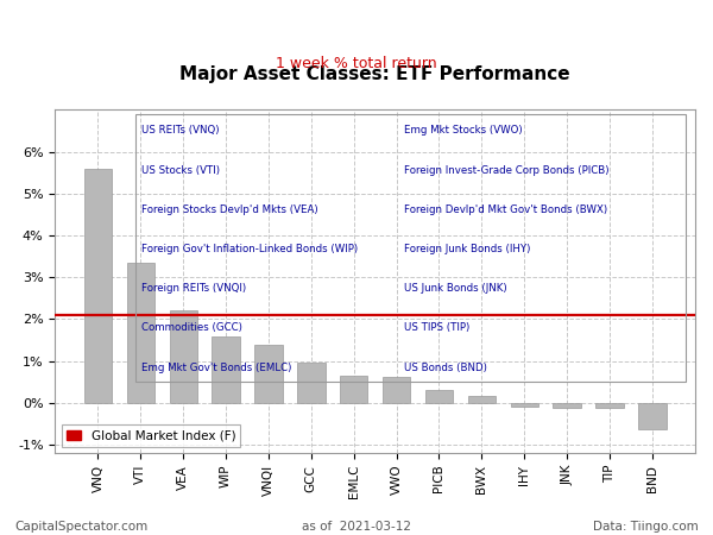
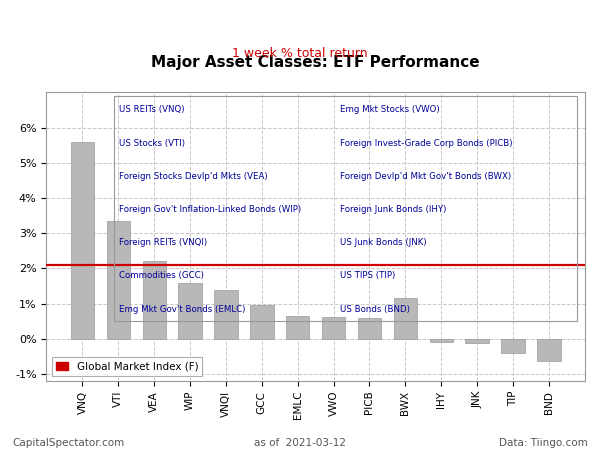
PICB: 0.30% -> 0.60%
BWX: 0.16% -> 1.15%
TIP: -0.13% -> -0.40%
